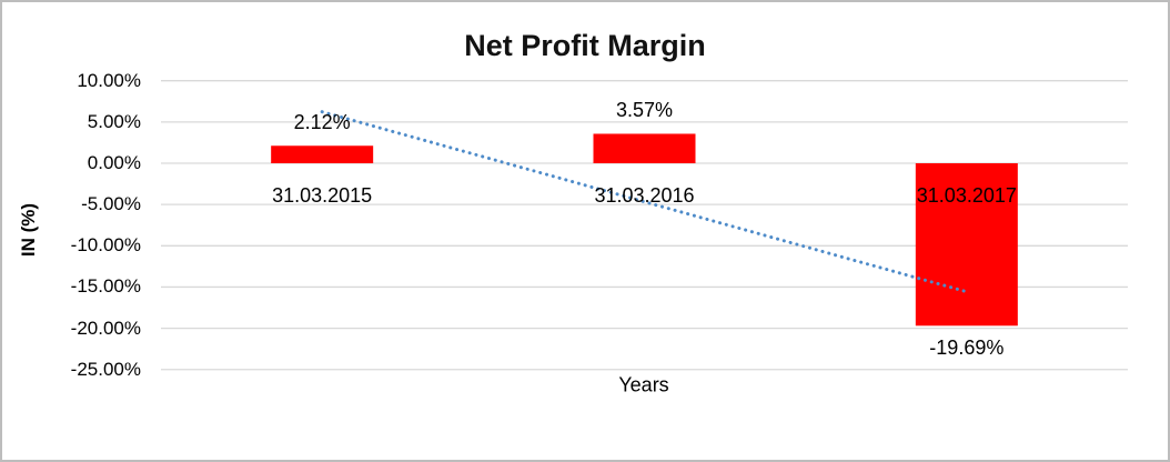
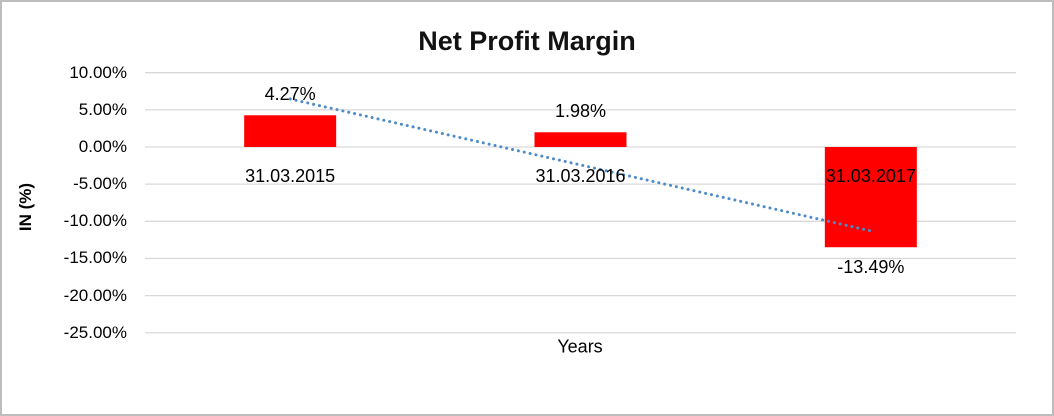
31.03.2015: 2.12% -> 4.27%
31.03.2016: 3.57% -> 1.98%
31.03.2017: -19.69% -> -13.49%
